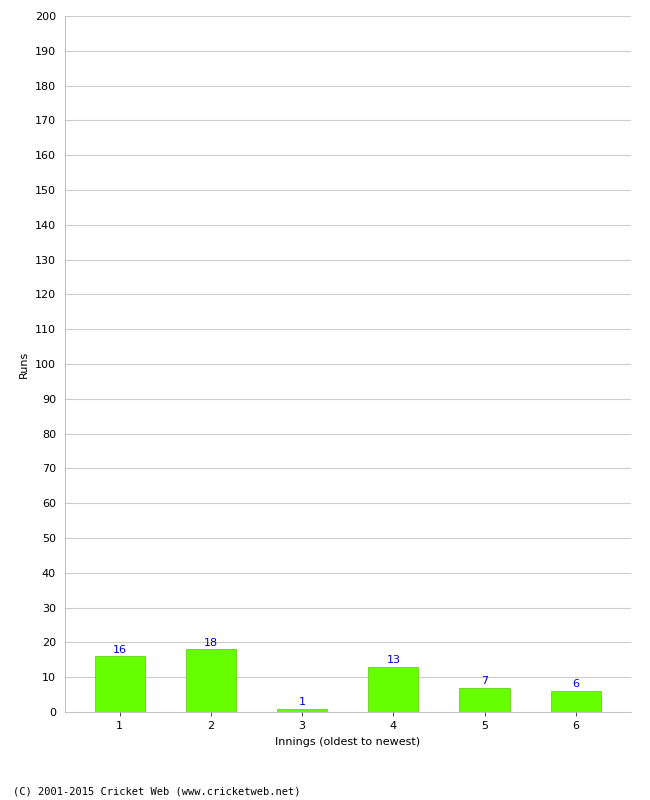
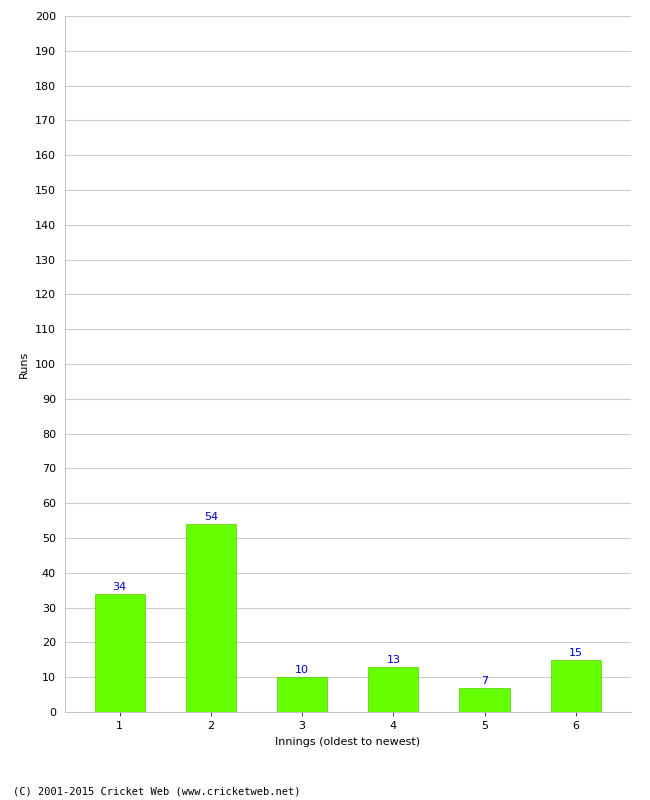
1: 16 -> 34
2: 18 -> 54
3: 1 -> 10
6: 6 -> 15
